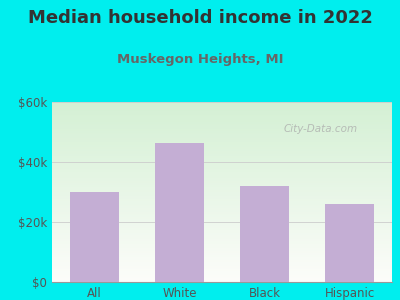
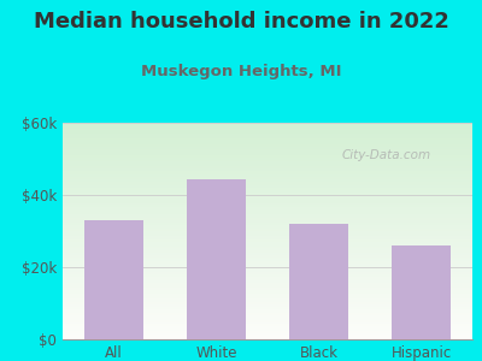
All: $30.0k -> $33.0k
White: $46.5k -> $44.5k
